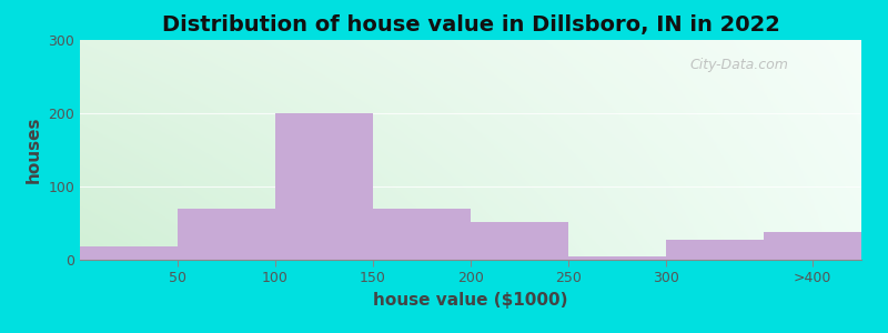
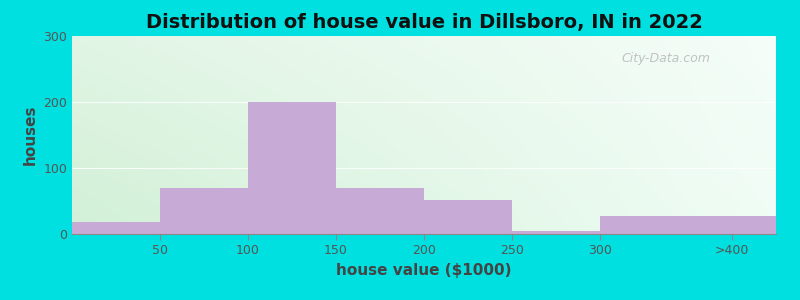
>400: 38 -> 28
